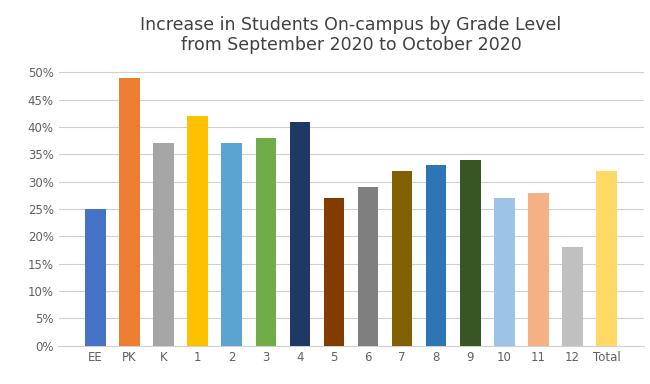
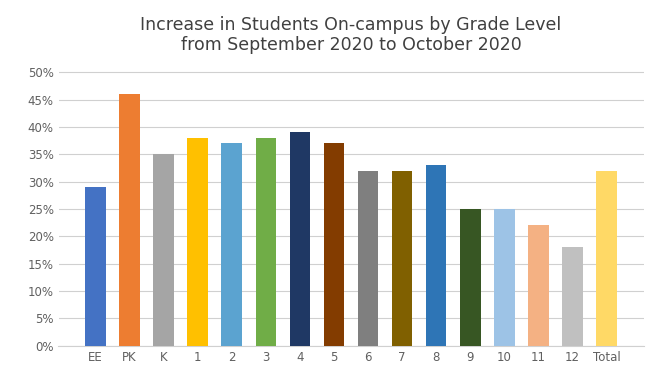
EE: 25% -> 29%
PK: 49% -> 46%
K: 37% -> 35%
1: 42% -> 38%
4: 41% -> 39%
5: 27% -> 37%
6: 29% -> 32%
9: 34% -> 25%
10: 27% -> 25%
11: 28% -> 22%
